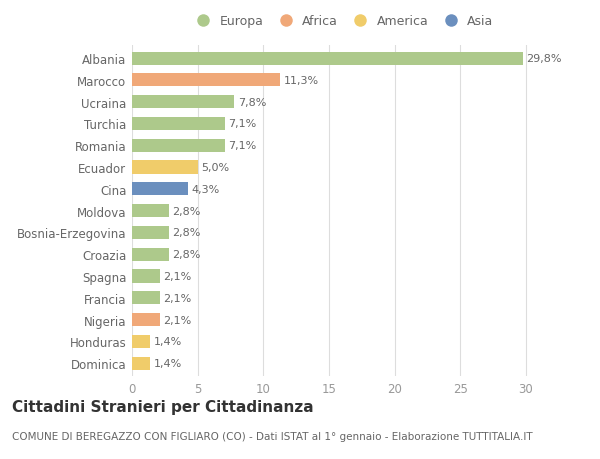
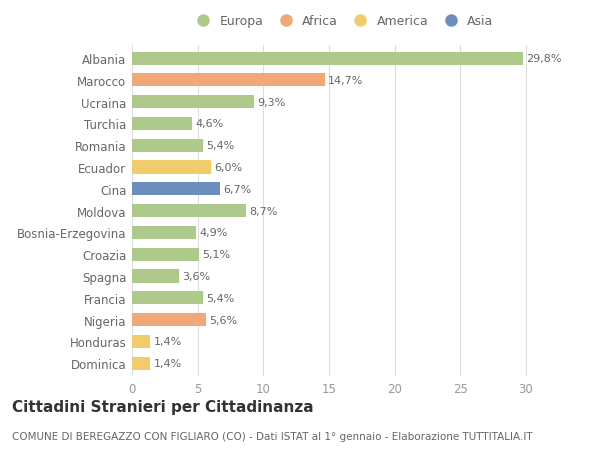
Marocco: 11,3% -> 14,7%
Ucraina: 7,8% -> 9,3%
Turchia: 7,1% -> 4,6%
Romania: 7,1% -> 5,4%
Ecuador: 5,0% -> 6,0%
Cina: 4,3% -> 6,7%
Moldova: 2,8% -> 8,7%
Bosnia-Erzegovina: 2,8% -> 4,9%
Croazia: 2,8% -> 5,1%
Spagna: 2,1% -> 3,6%
Francia: 2,1% -> 5,4%
Nigeria: 2,1% -> 5,6%
